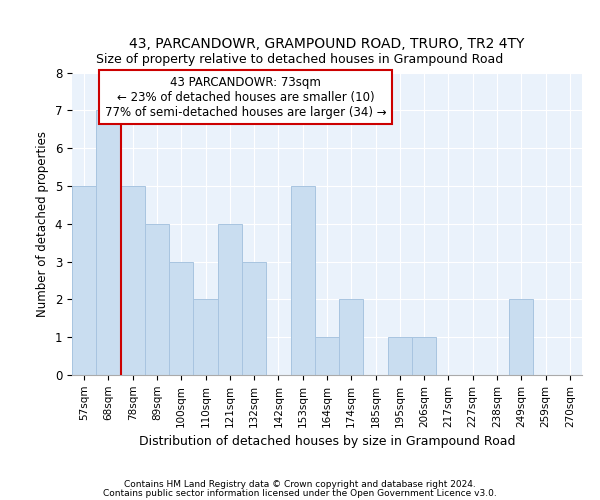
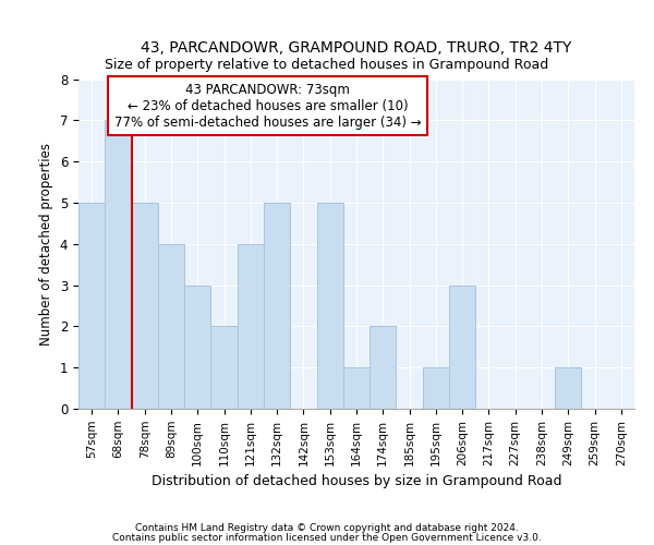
132sqm: 3 -> 5
206sqm: 1 -> 3
249sqm: 2 -> 1
